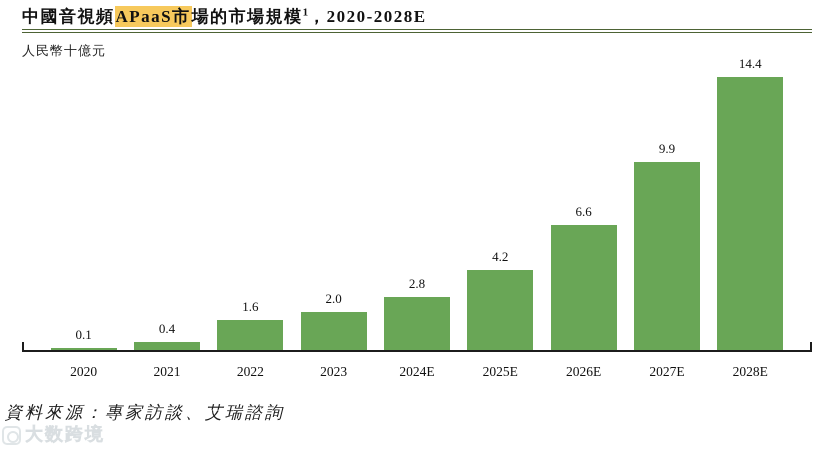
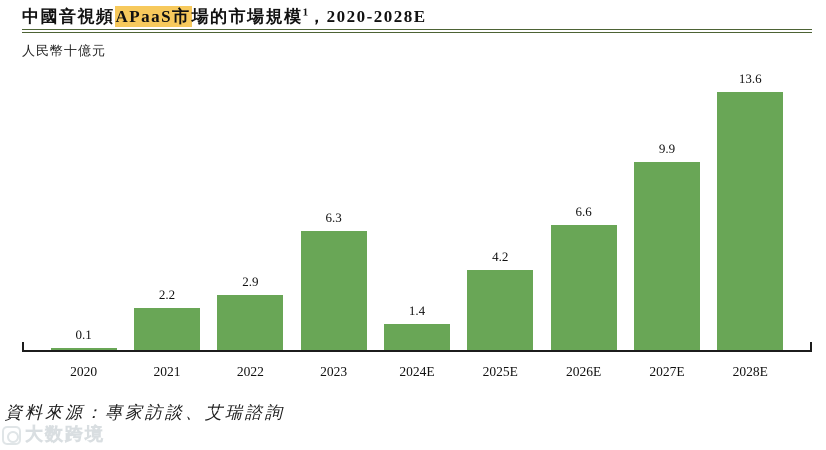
2021: 0.4 -> 2.2
2022: 1.6 -> 2.9
2023: 2.0 -> 6.3
2024E: 2.8 -> 1.4
2028E: 14.4 -> 13.6
